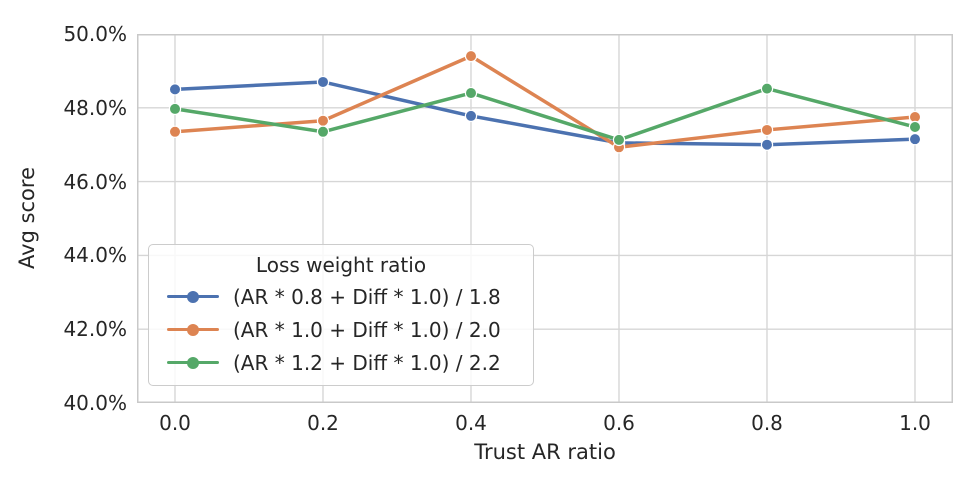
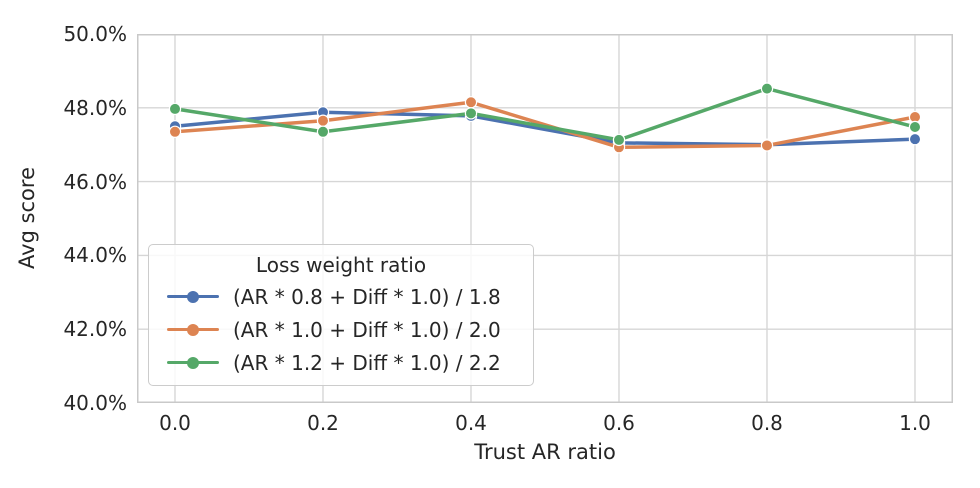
(AR * 0.8 + Diff * 1.0) / 1.8/0.0: 48.5% -> 47.5%
(AR * 0.8 + Diff * 1.0) / 1.8/0.2: 48.7% -> 47.9%
(AR * 1.0 + Diff * 1.0) / 2.0/0.4: 49.4% -> 48.1%
(AR * 1.2 + Diff * 1.0) / 2.2/0.4: 48.4% -> 47.9%
(AR * 1.0 + Diff * 1.0) / 2.0/0.8: 47.4% -> 47.0%
